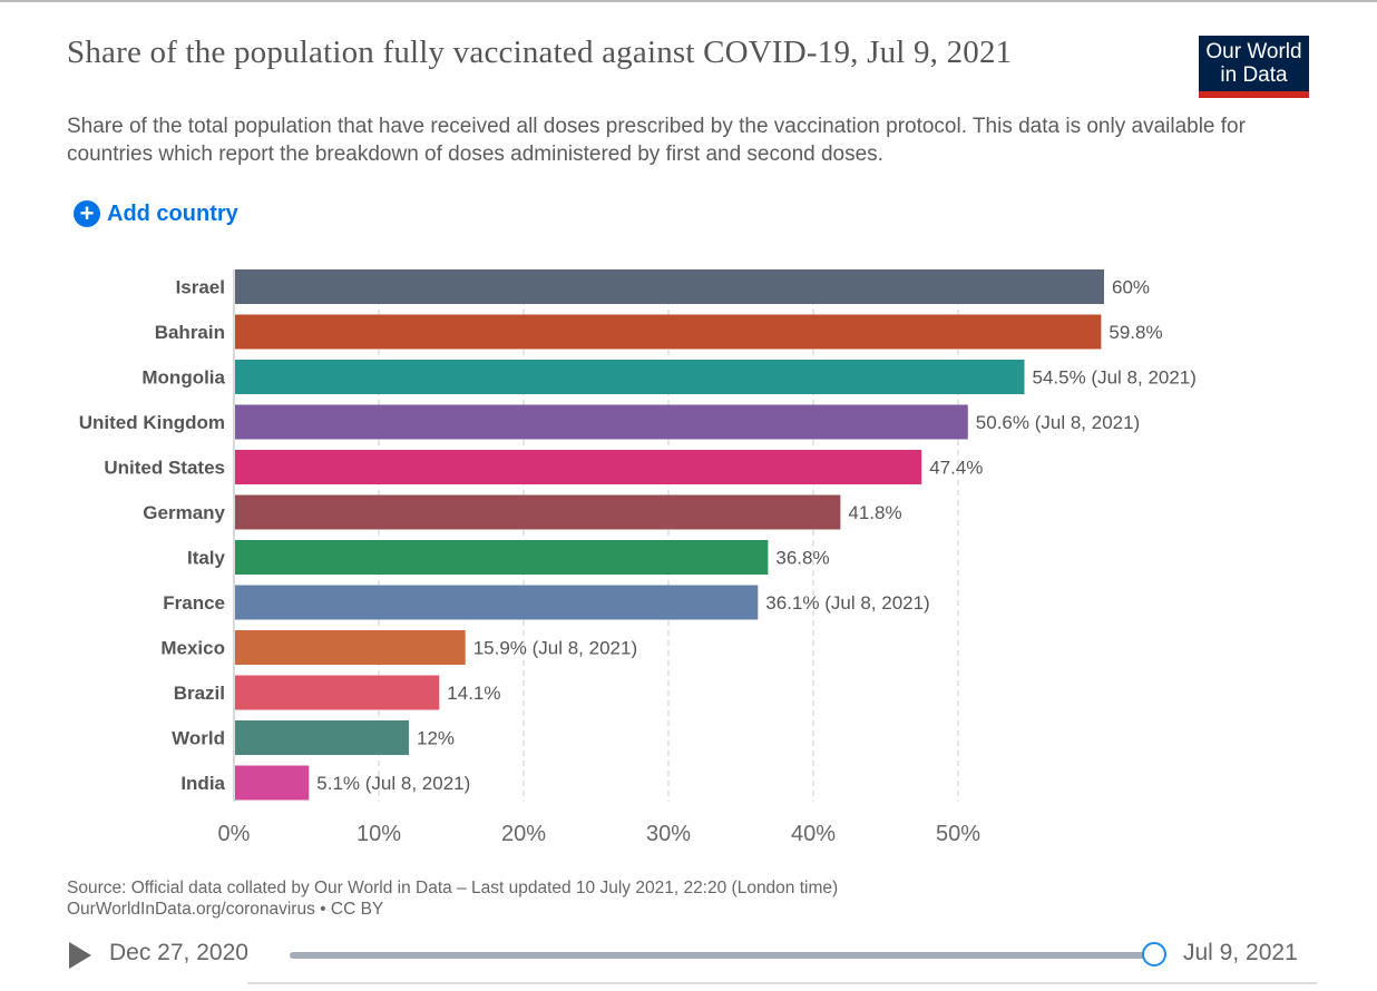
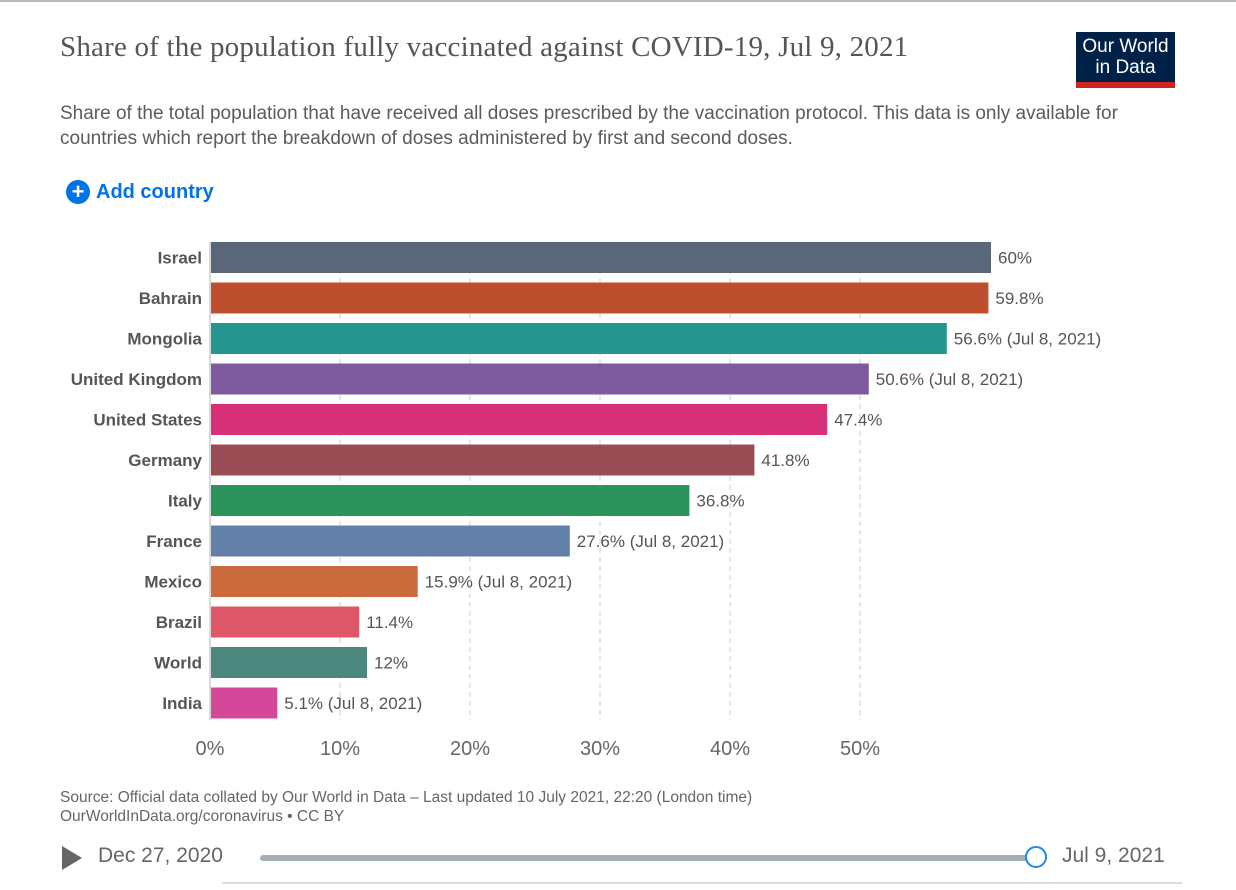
Mongolia: 54.5% -> 56.6%
France: 36.1% -> 27.6%
Brazil: 14.1% -> 11.4%
